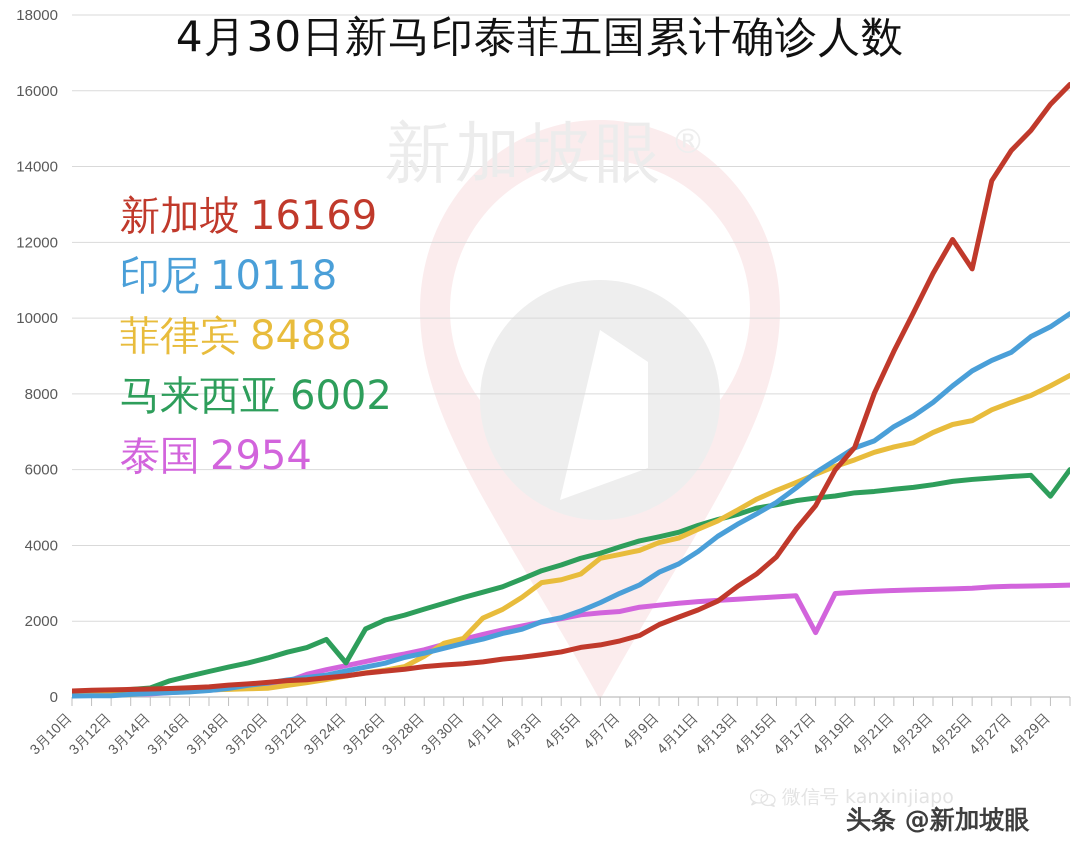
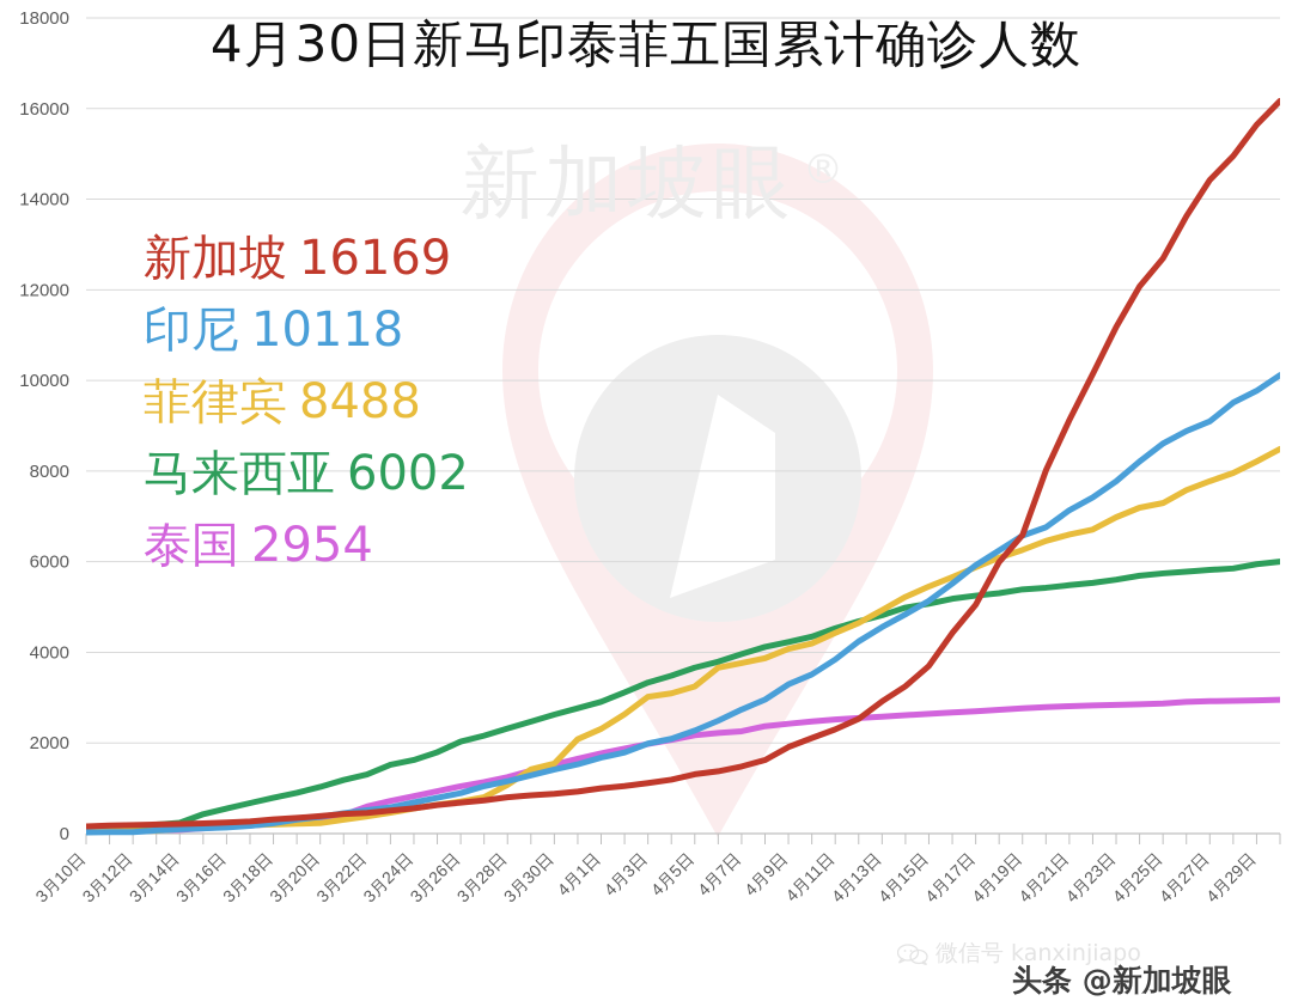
马来西亚/3月24日: 900 -> 1600
泰国/4月17日: 1700 -> 2700
新加坡/4月25日: 11300 -> 12700
马来西亚/4月29日: 5300 -> 5900
